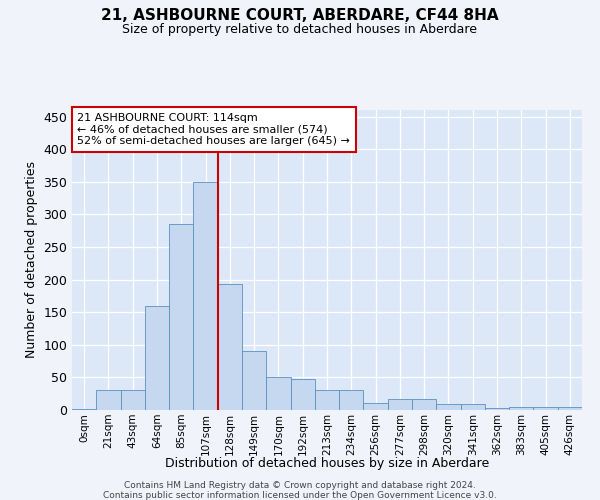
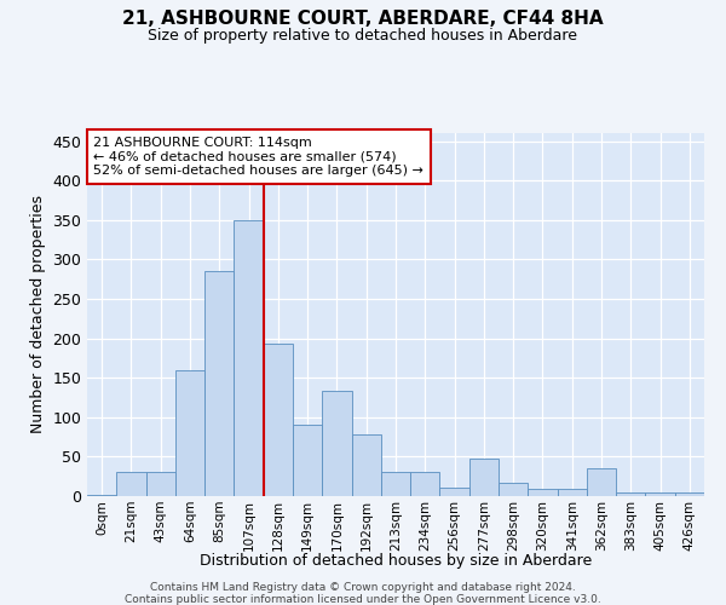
170sqm: 50 -> 134
192sqm: 48 -> 78
277sqm: 17 -> 48
362sqm: 3 -> 36
